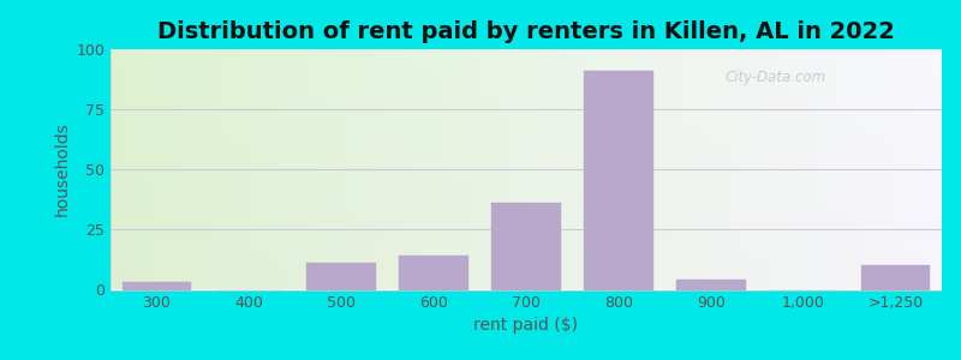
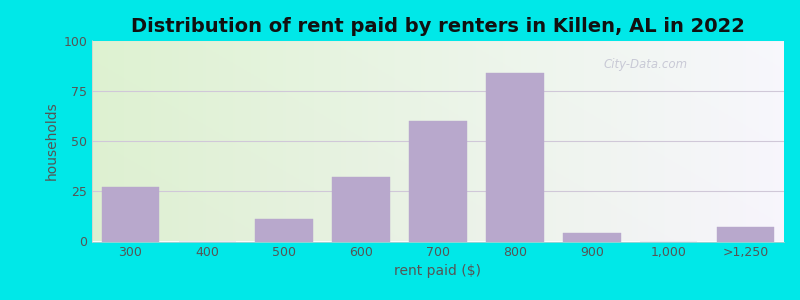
300: 3 -> 27
600: 14 -> 32
700: 36 -> 60
800: 91 -> 84
>1,250: 10 -> 7
